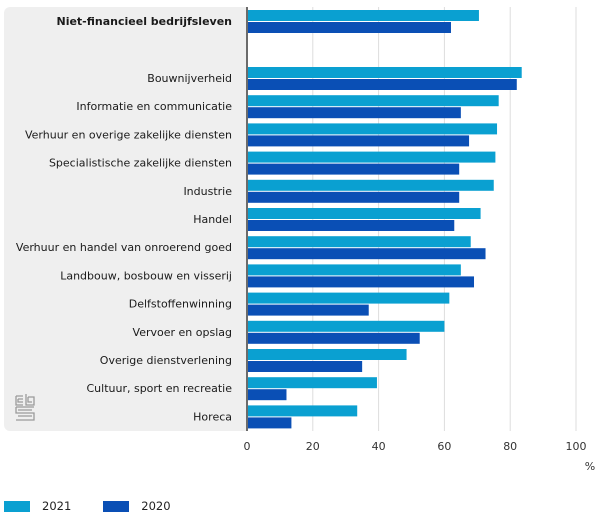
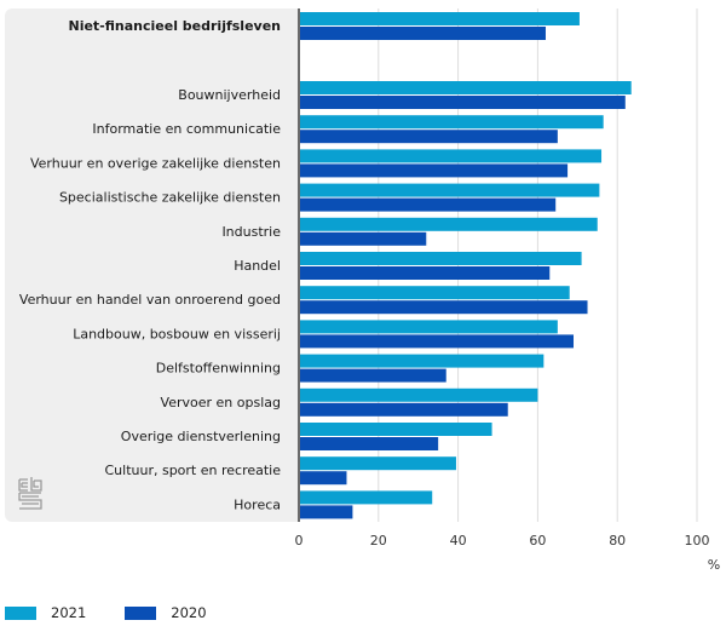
2020/Industrie: 64 -> 32
